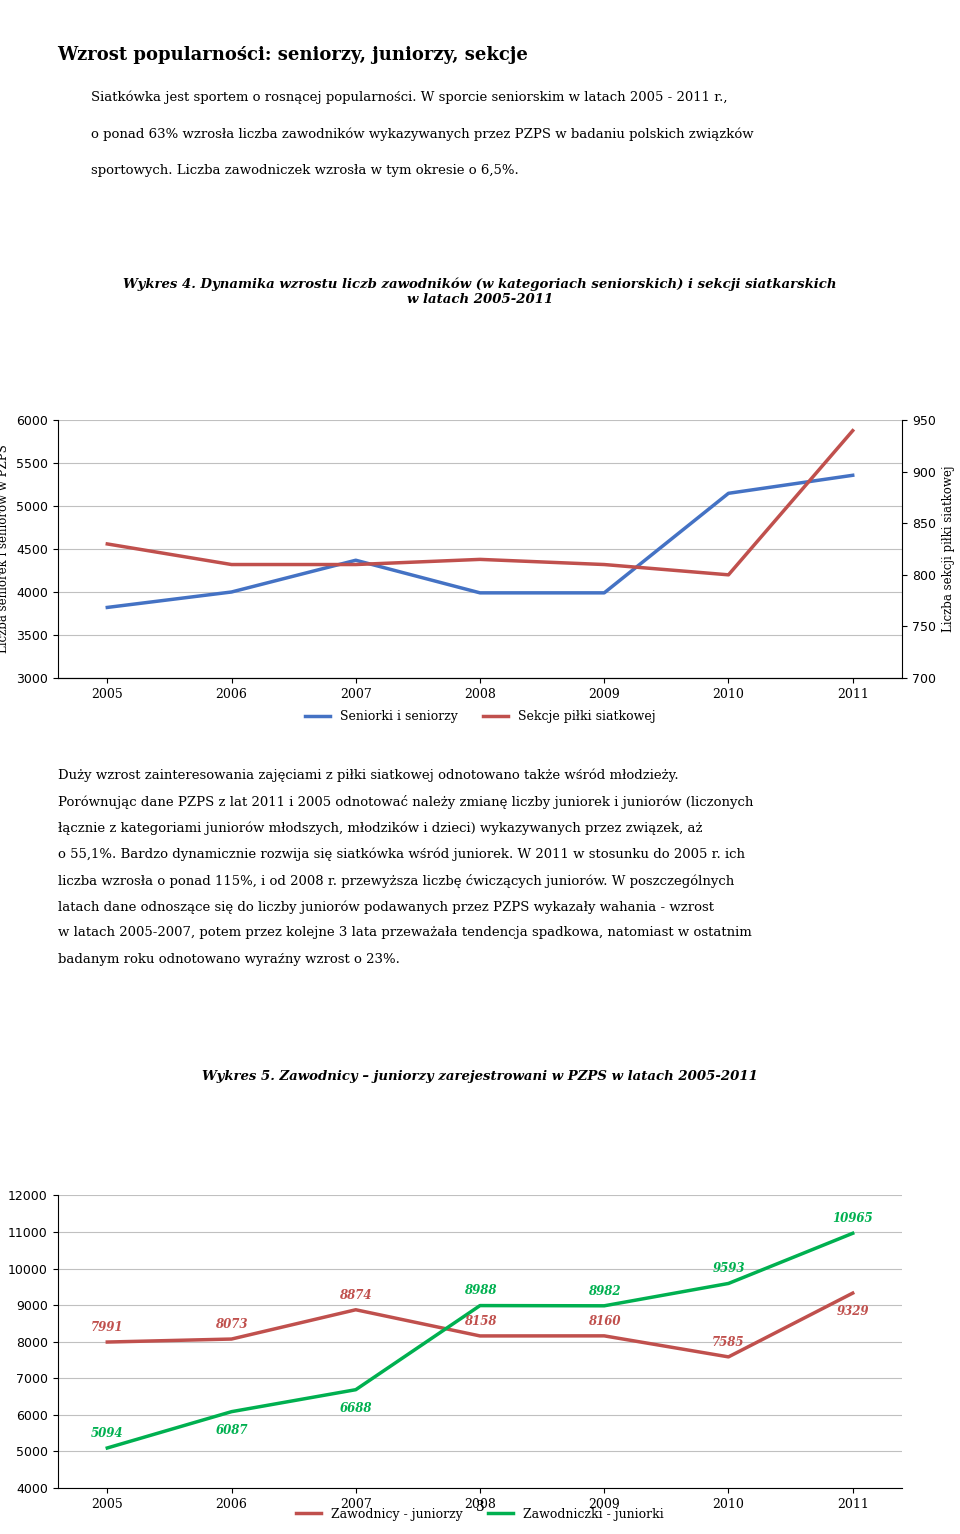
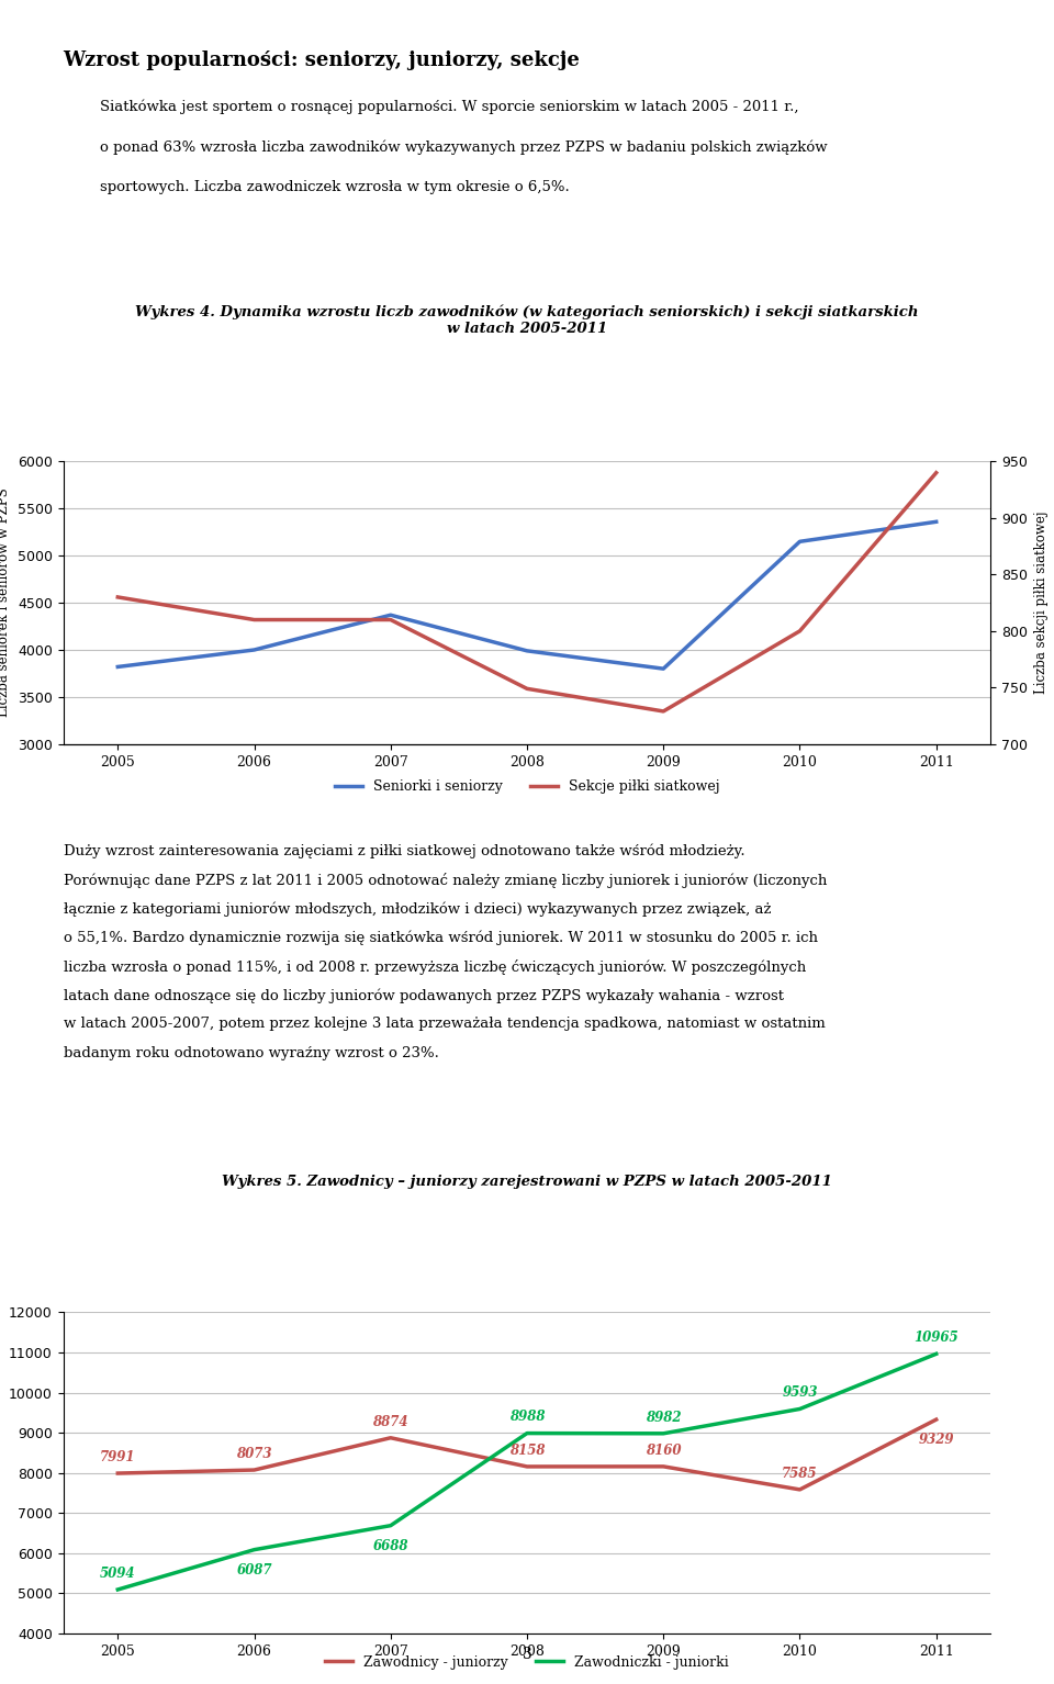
Sekcje piłki siatkowej/2008: 815 -> 749
Seniorki i seniorzy/2009: 3990 -> 3800
Sekcje piłki siatkowej/2009: 810 -> 729
